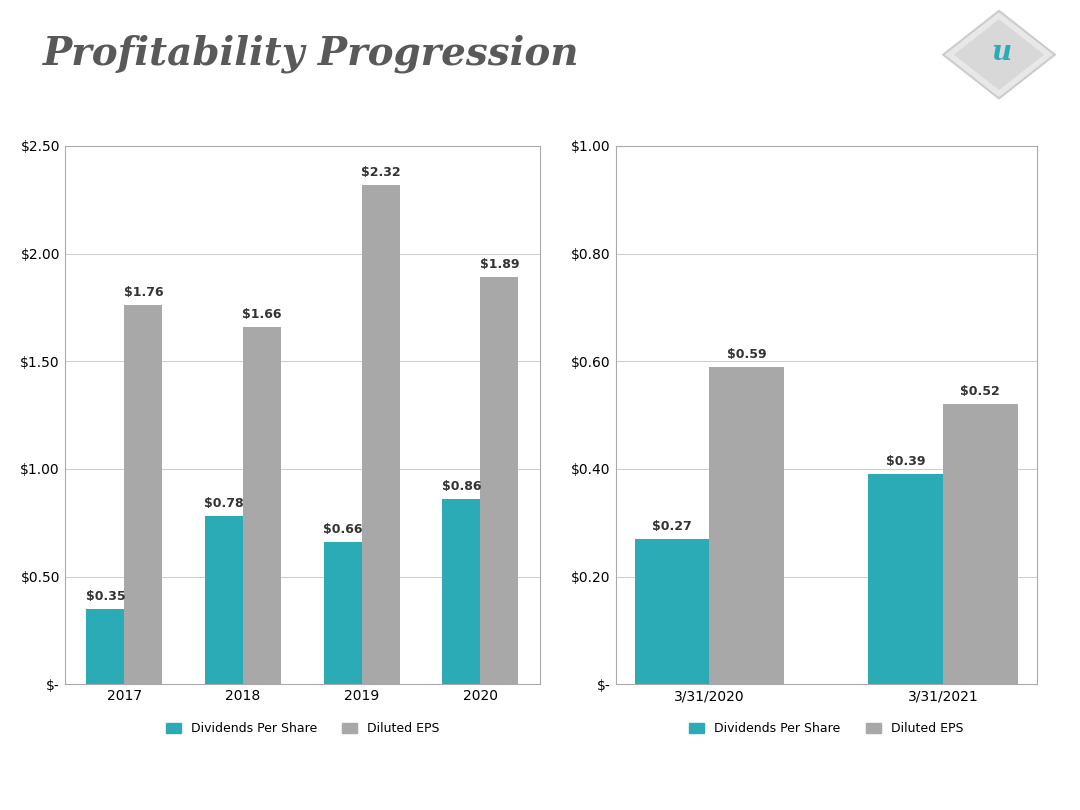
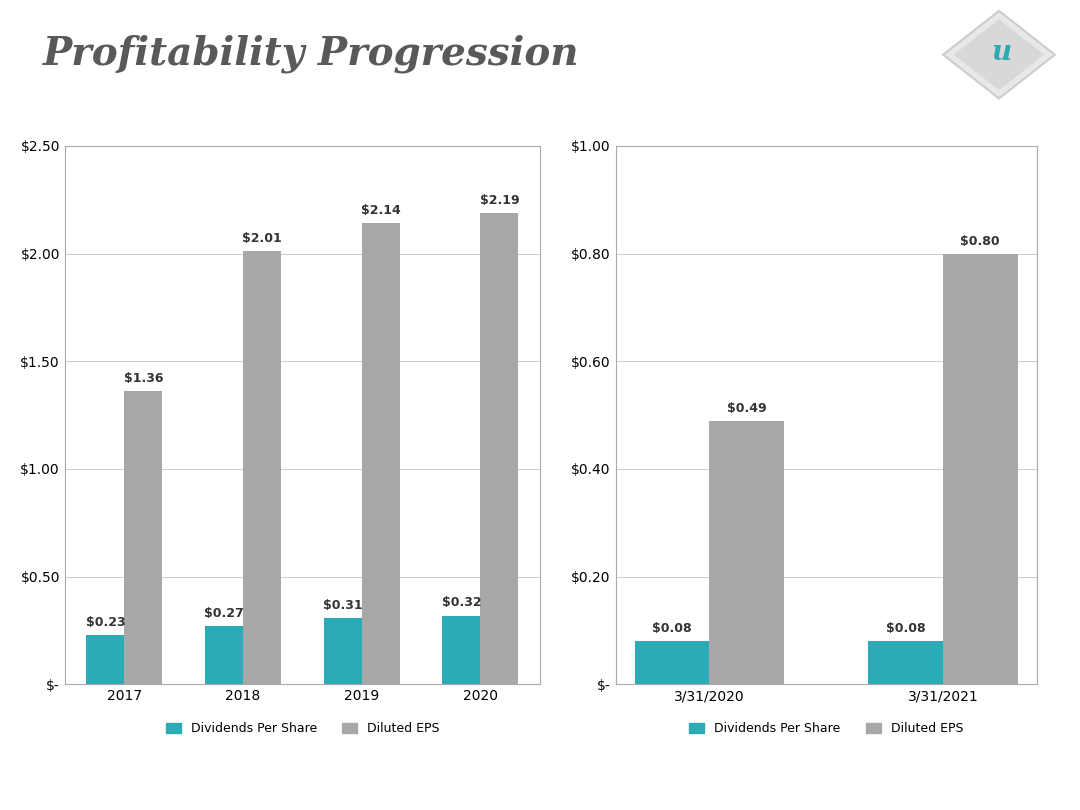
Dividends Per Share/2017: $0.35 -> $0.23
Diluted EPS/2017: $1.76 -> $1.36
Dividends Per Share/2018: $0.78 -> $0.27
Diluted EPS/2018: $1.66 -> $2.01
Dividends Per Share/2019: $0.66 -> $0.31
Diluted EPS/2019: $2.32 -> $2.14
Dividends Per Share/2020: $0.86 -> $0.32
Diluted EPS/2020: $1.89 -> $2.19
Dividends Per Share/3/31/2020: $0.27 -> $0.08
Diluted EPS/3/31/2020: $0.59 -> $0.49
Dividends Per Share/3/31/2021: $0.39 -> $0.08
Diluted EPS/3/31/2021: $0.52 -> $0.80
